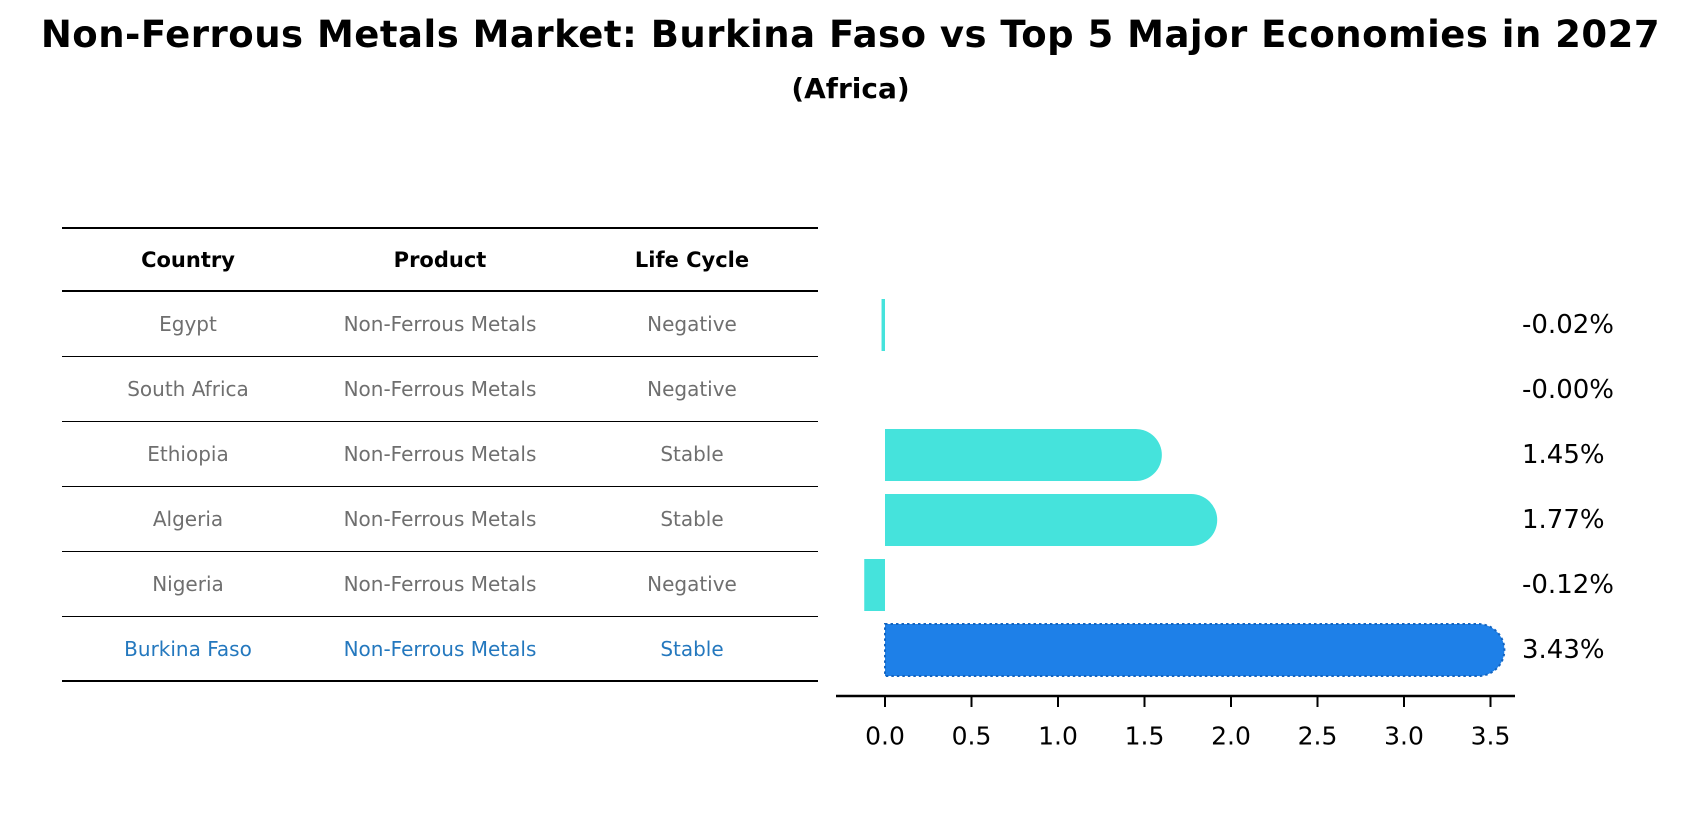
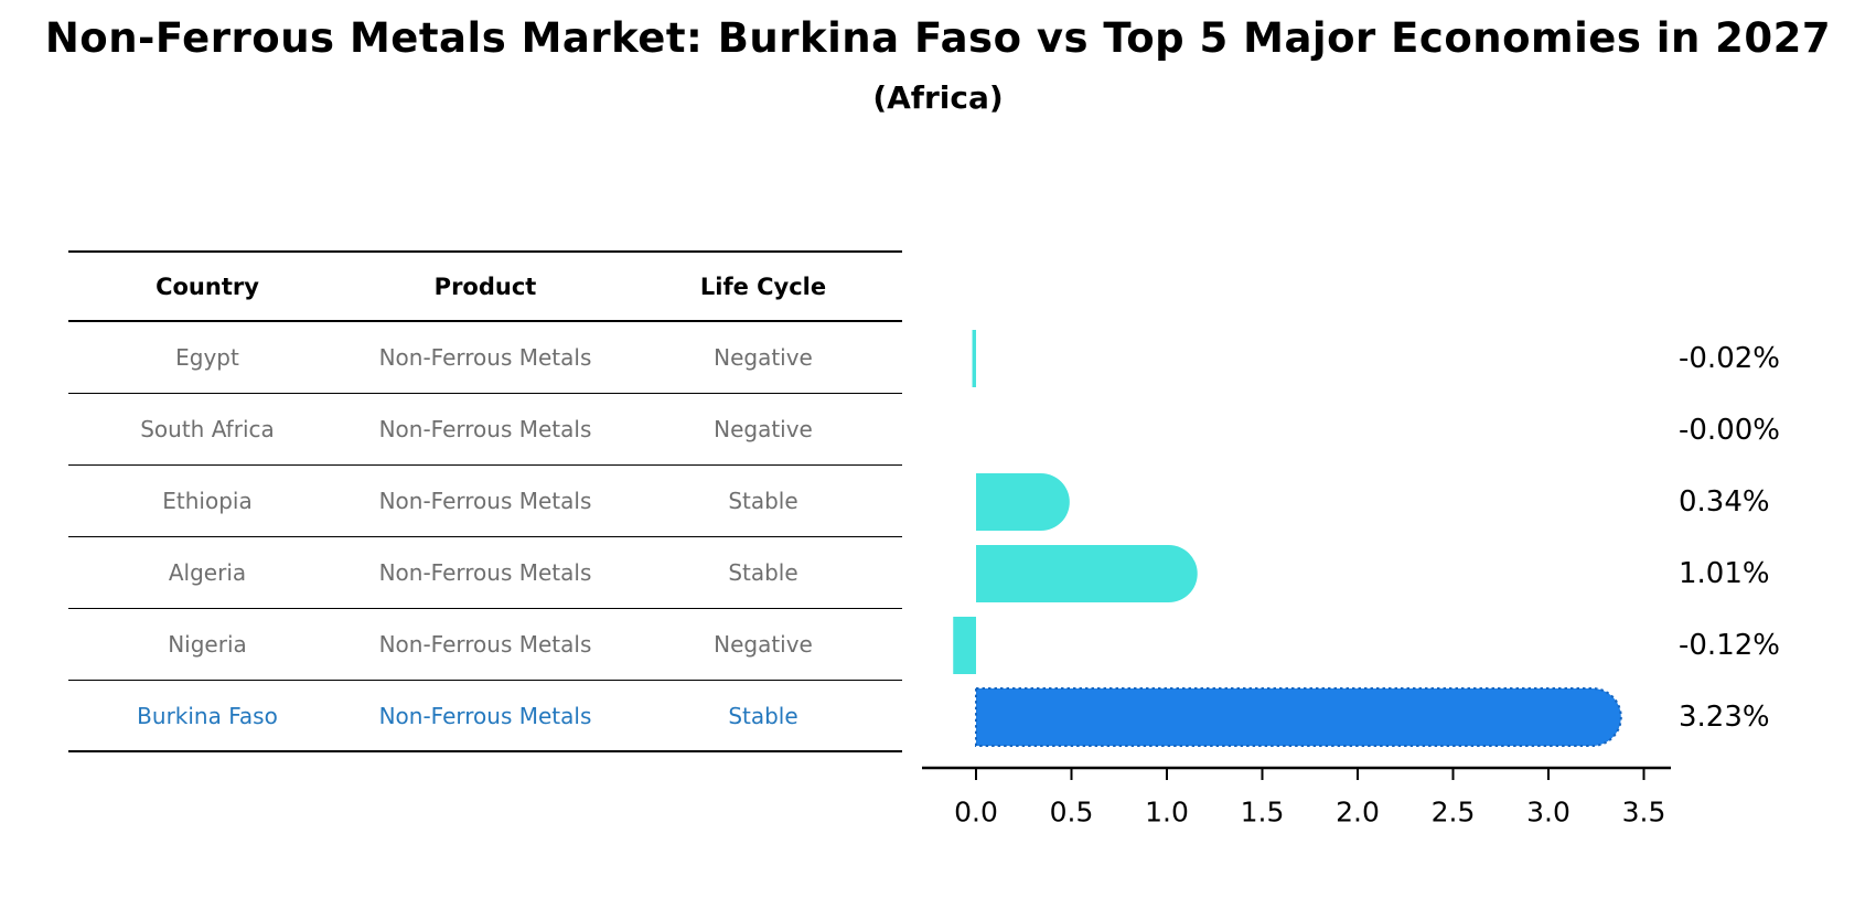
Ethiopia: 1.45% -> 0.34%
Algeria: 1.77% -> 1.01%
Burkina Faso: 3.43% -> 3.23%
